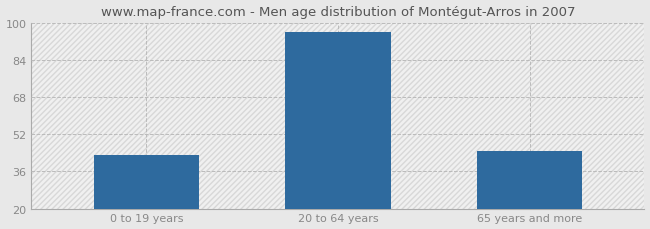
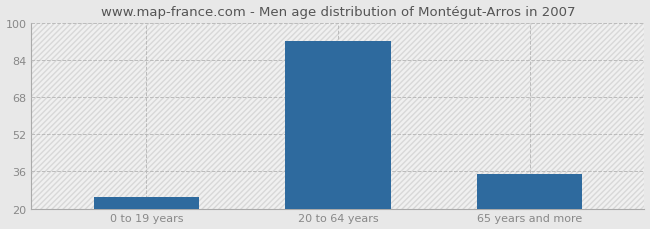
0 to 19 years: 43 -> 25
20 to 64 years: 96 -> 92
65 years and more: 45 -> 35
